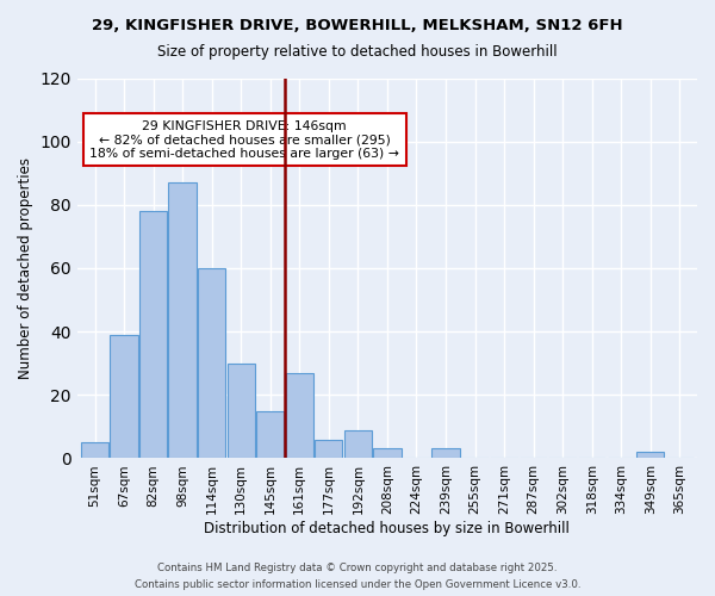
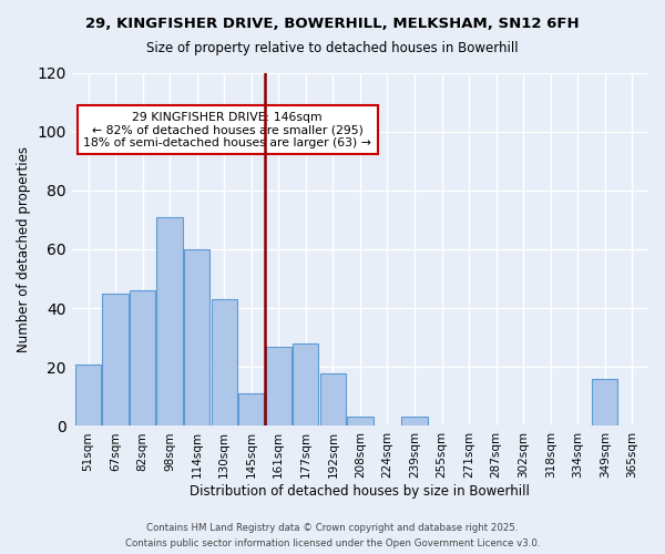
51sqm: 5 -> 21
67sqm: 39 -> 45
82sqm: 78 -> 46
98sqm: 87 -> 71
130sqm: 30 -> 43
145sqm: 15 -> 11
177sqm: 6 -> 28
192sqm: 9 -> 18
349sqm: 2 -> 16
